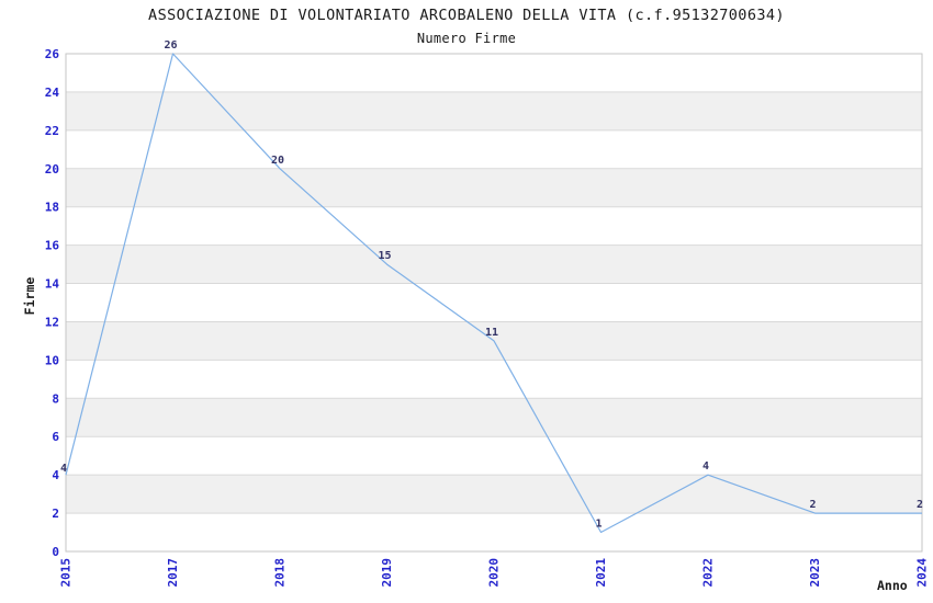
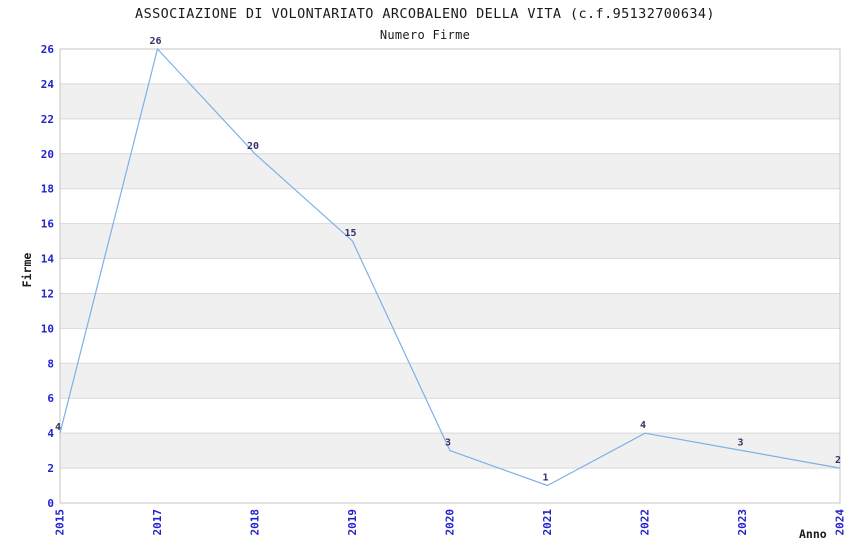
2020: 11 -> 3
2023: 2 -> 3
